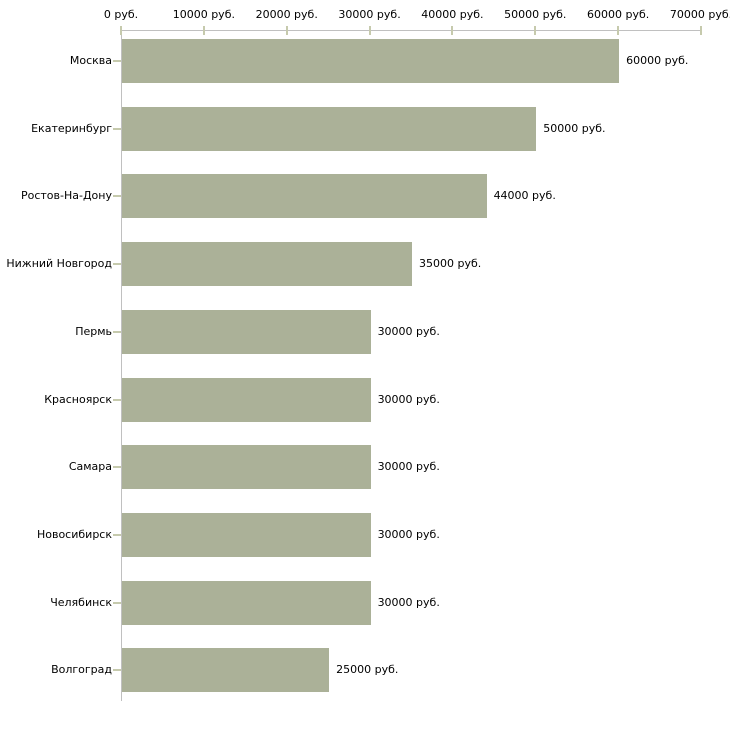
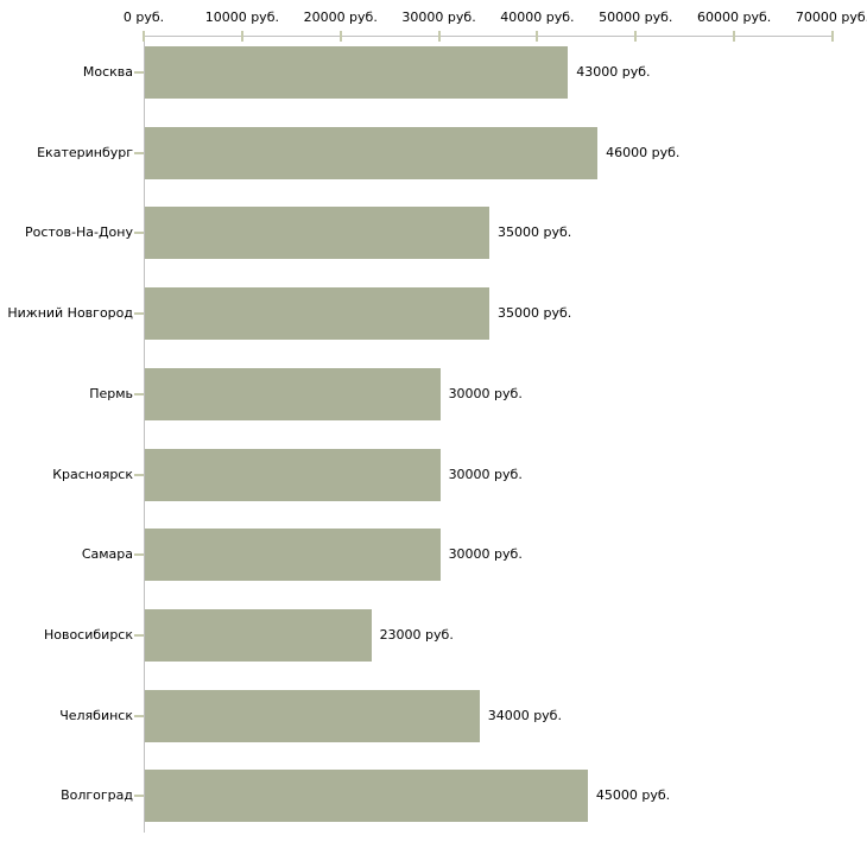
Москва: 60000 -> 43000
Екатеринбург: 50000 -> 46000
Ростов-На-Дону: 44000 -> 35000
Новосибирск: 30000 -> 23000
Челябинск: 30000 -> 34000
Волгоград: 25000 -> 45000
